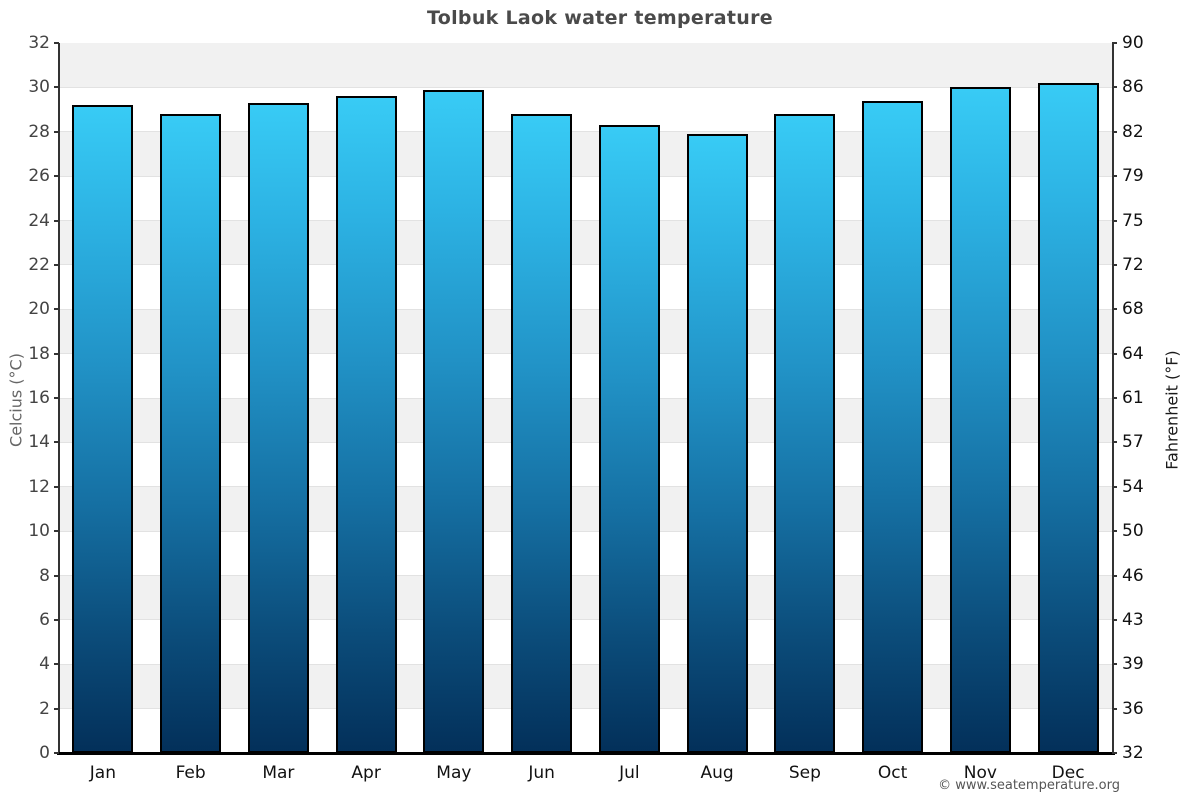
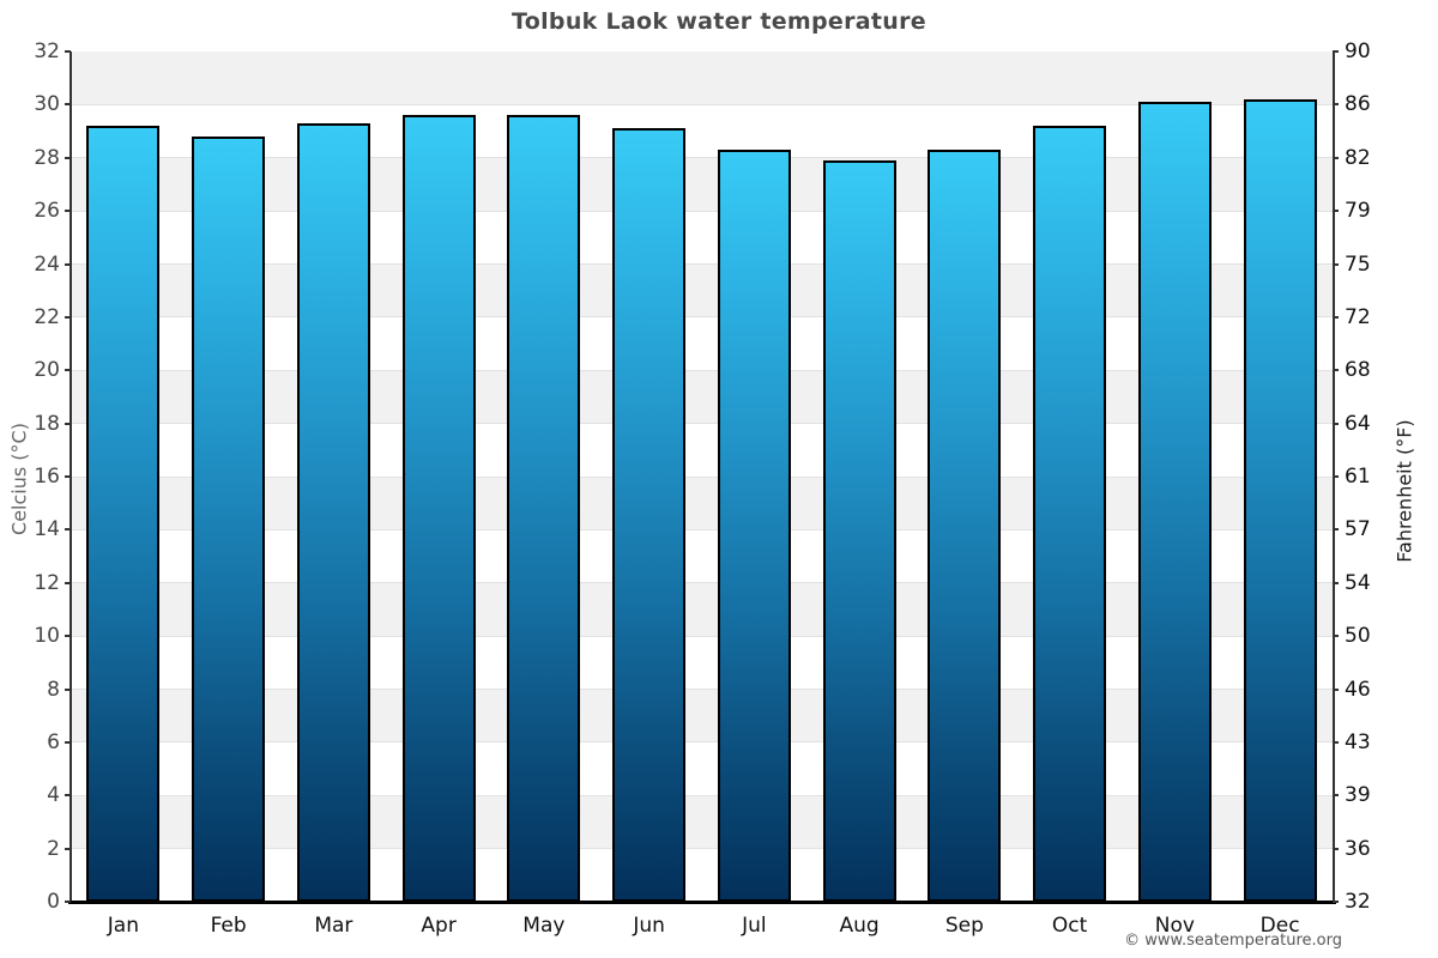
May: 29.9 -> 29.6
Jun: 28.8 -> 29.1
Sep: 28.8 -> 28.3
Oct: 29.4 -> 29.2
Nov: 30.0 -> 30.1
